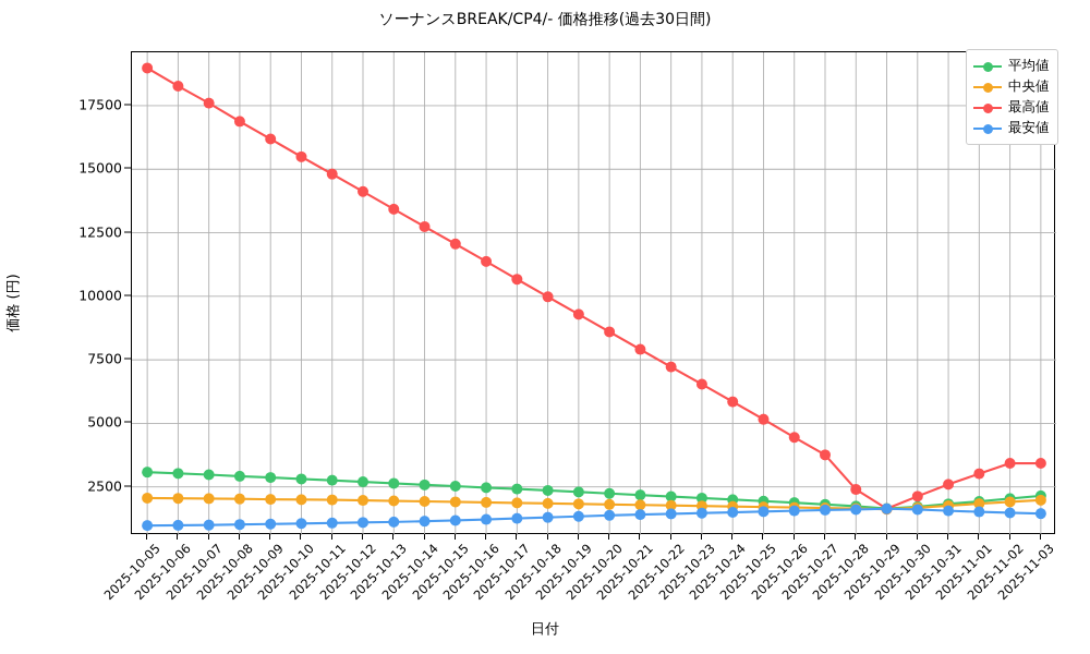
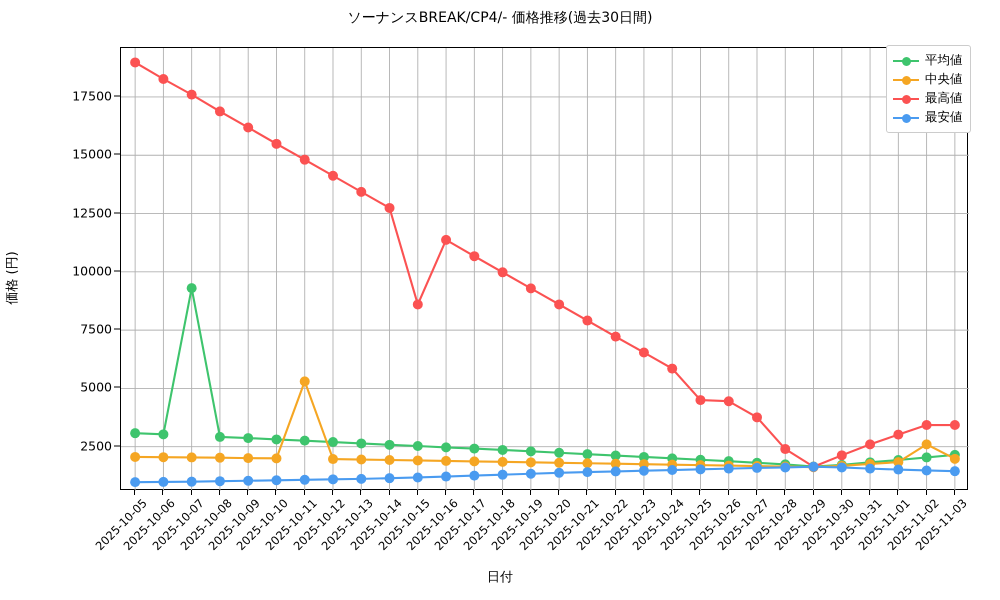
平均値/2025-10-07: 3000 -> 9300
中央値/2025-10-11: 2000 -> 5300
最高値/2025-10-15: 12100 -> 8600
最高値/2025-10-25: 5200 -> 4500
中央値/2025-11-02: 1900 -> 2600
